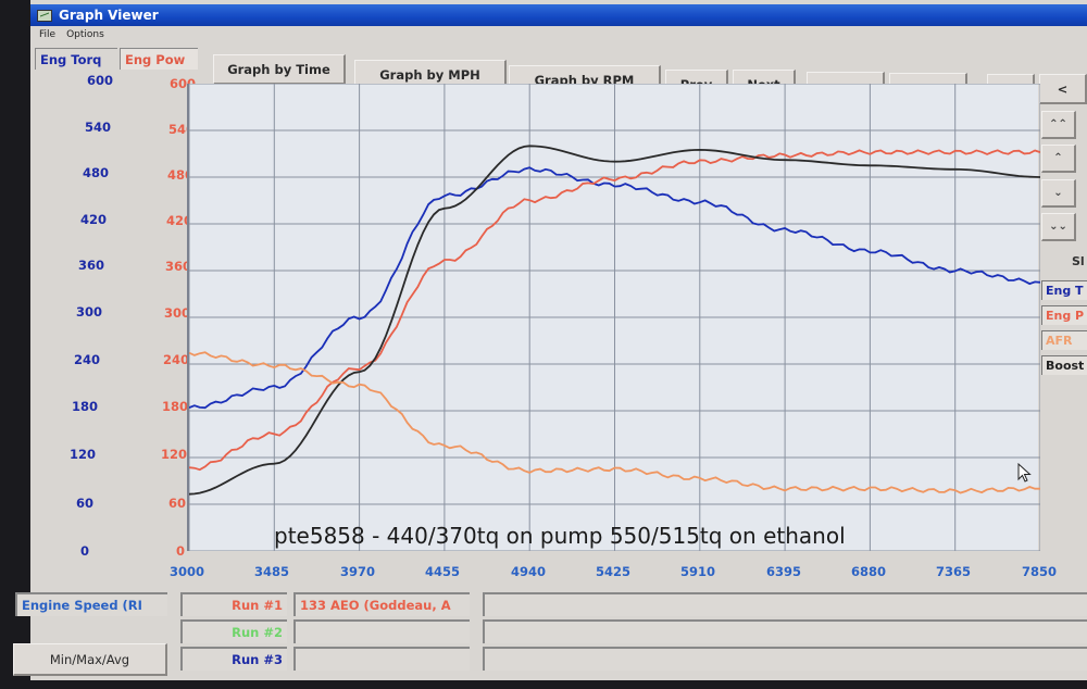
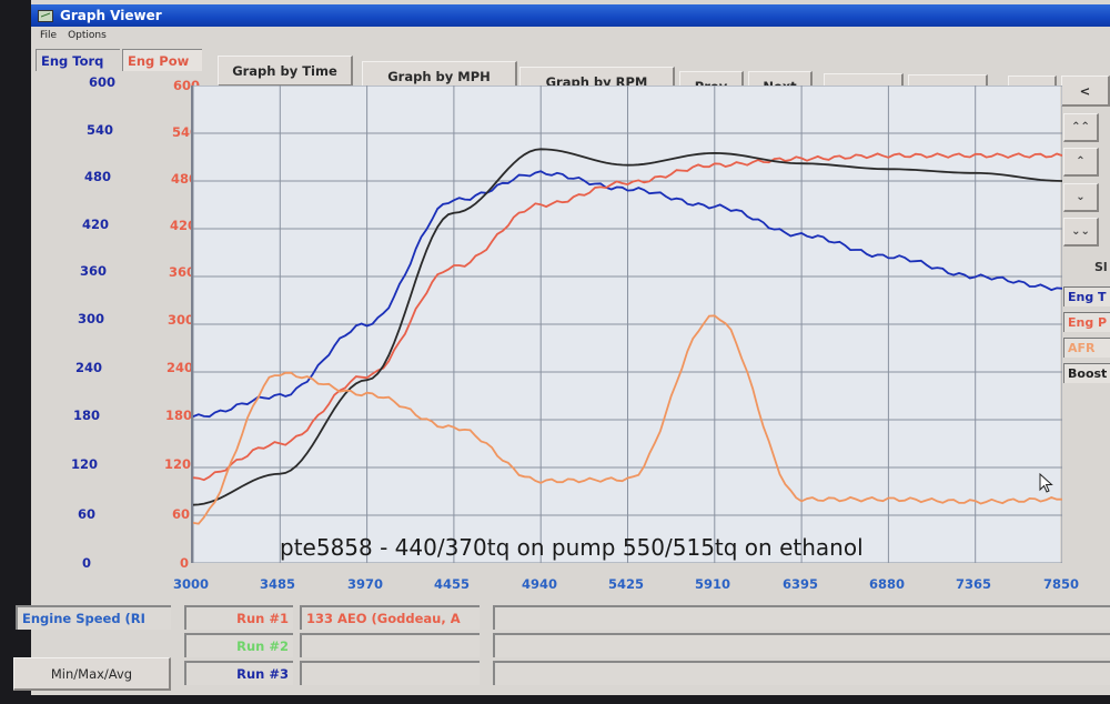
AFR/3000: 250 -> 50
AFR/4455: 140 -> 170
AFR/5910: 90 -> 310
